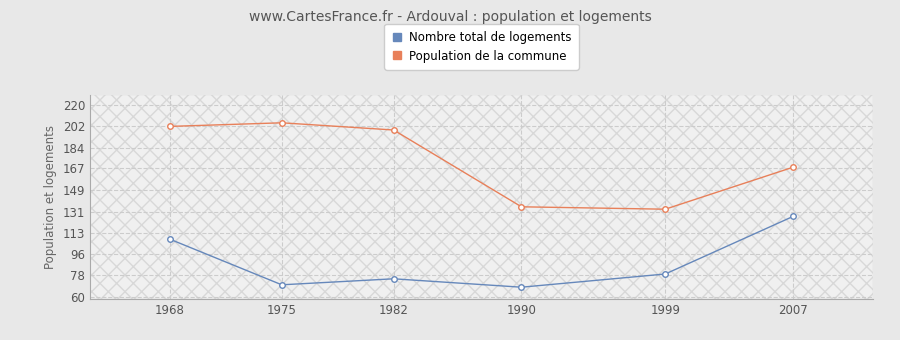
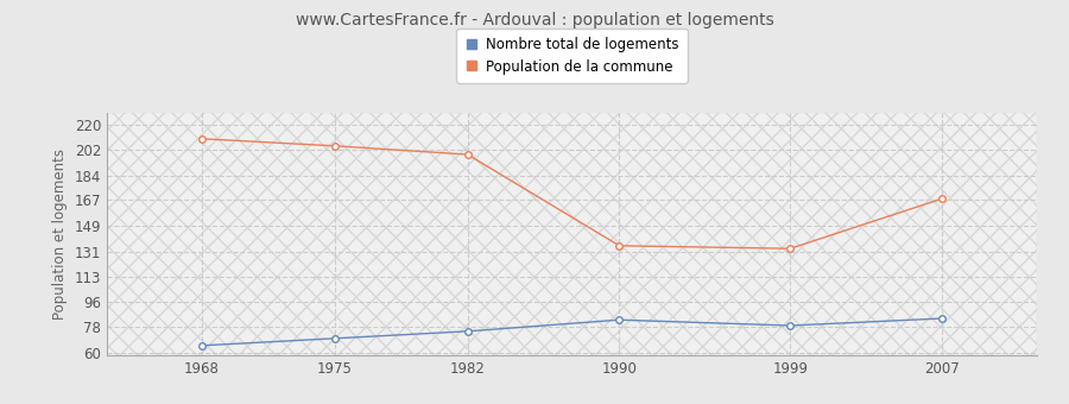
Nombre total de logements/1968: 108 -> 65
Population de la commune/1968: 202 -> 210
Nombre total de logements/1990: 68 -> 83
Nombre total de logements/2007: 127 -> 84
